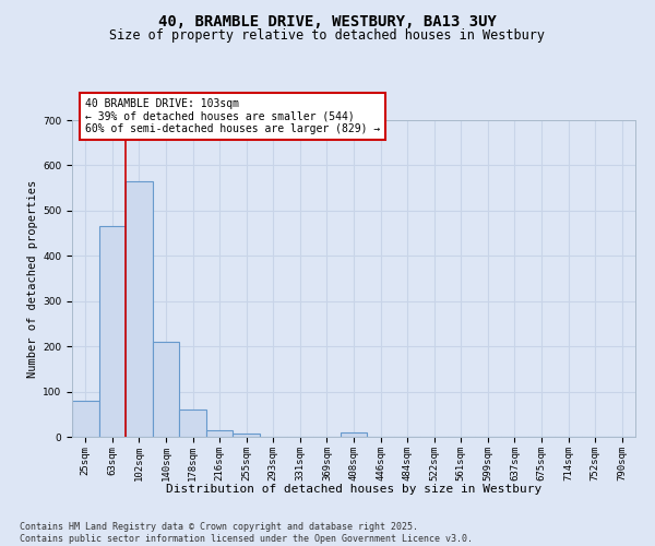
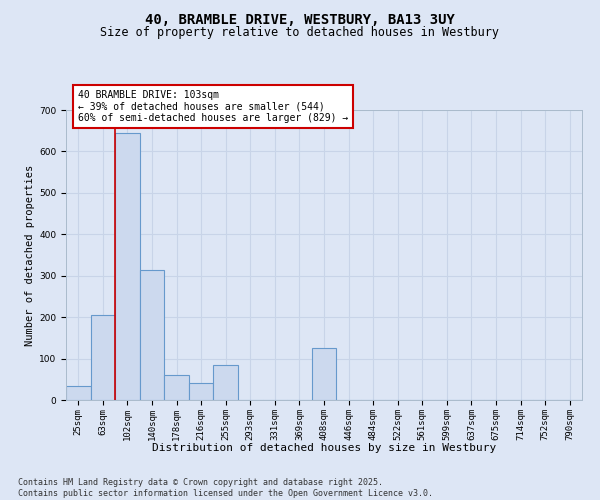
25sqm: 80 -> 35
63sqm: 465 -> 205
102sqm: 565 -> 645
140sqm: 210 -> 315
216sqm: 15 -> 40
255sqm: 8 -> 85
408sqm: 10 -> 125
